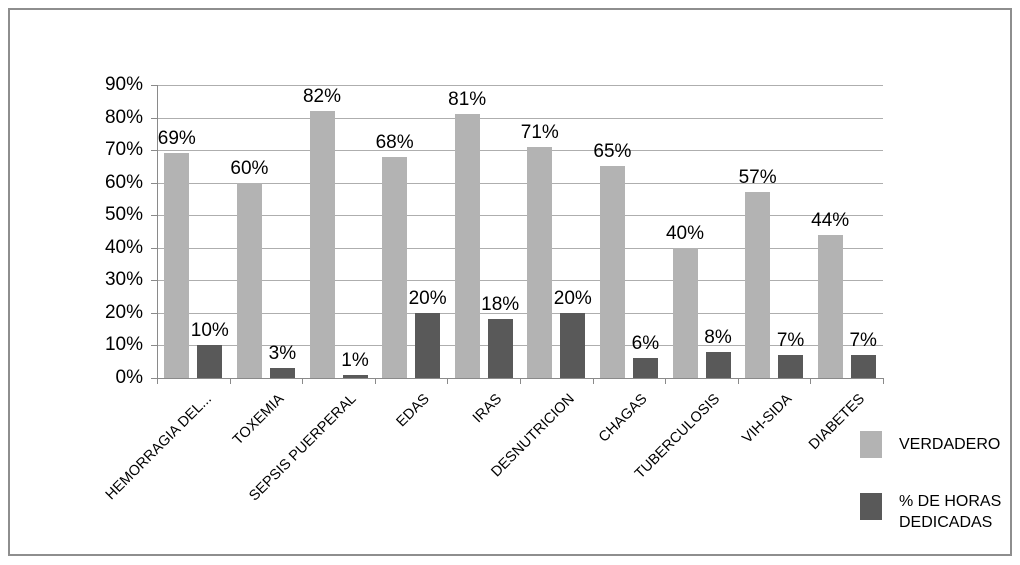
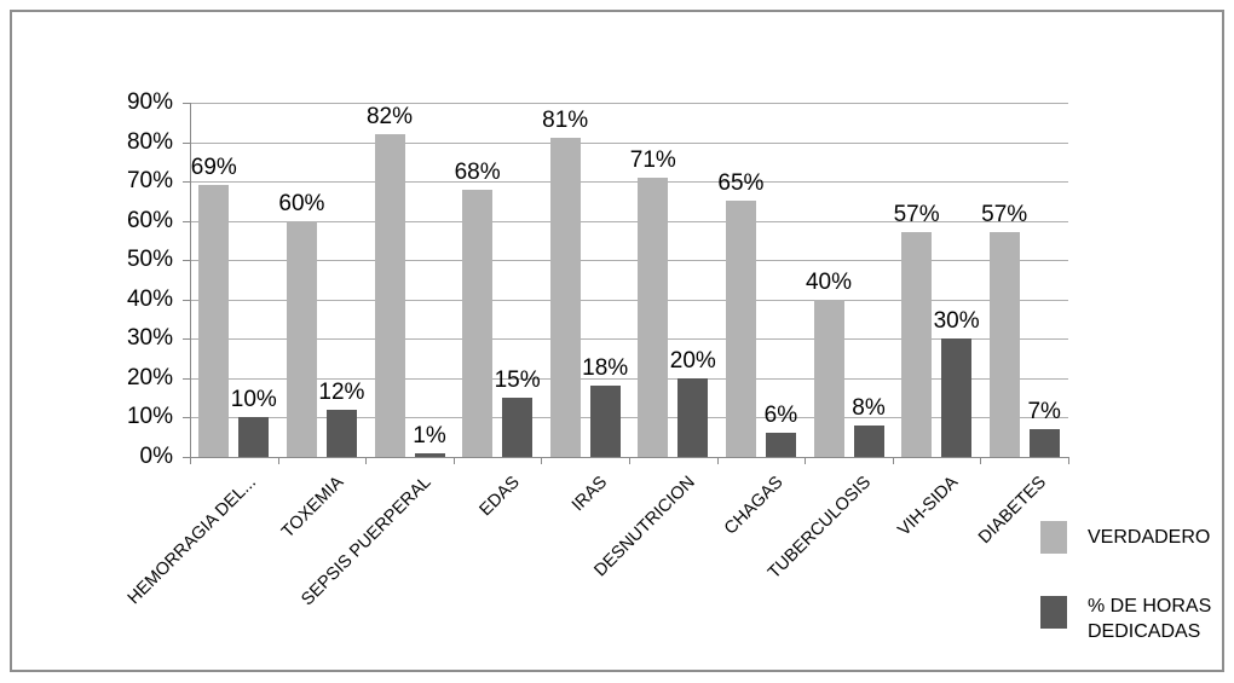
% DE HORAS DEDICADAS/TOXEMIA: 3% -> 12%
% DE HORAS DEDICADAS/EDAS: 20% -> 15%
% DE HORAS DEDICADAS/VIH-SIDA: 7% -> 30%
VERDADERO/DIABETES: 44% -> 57%
